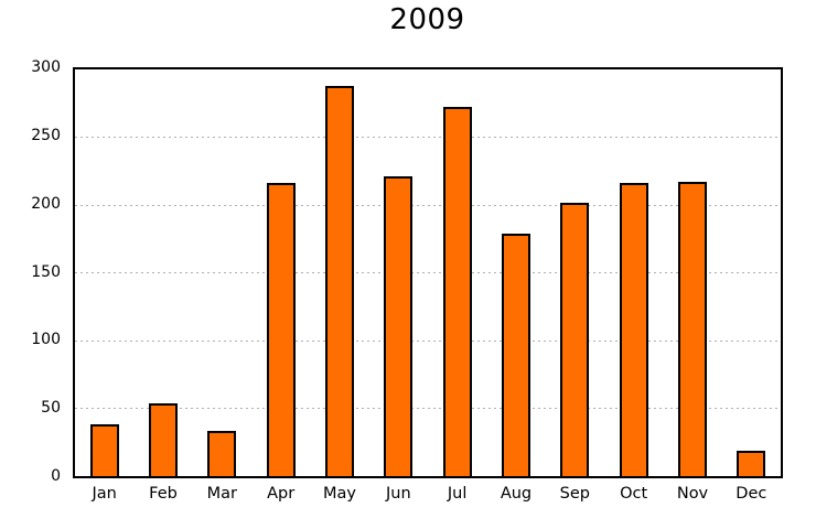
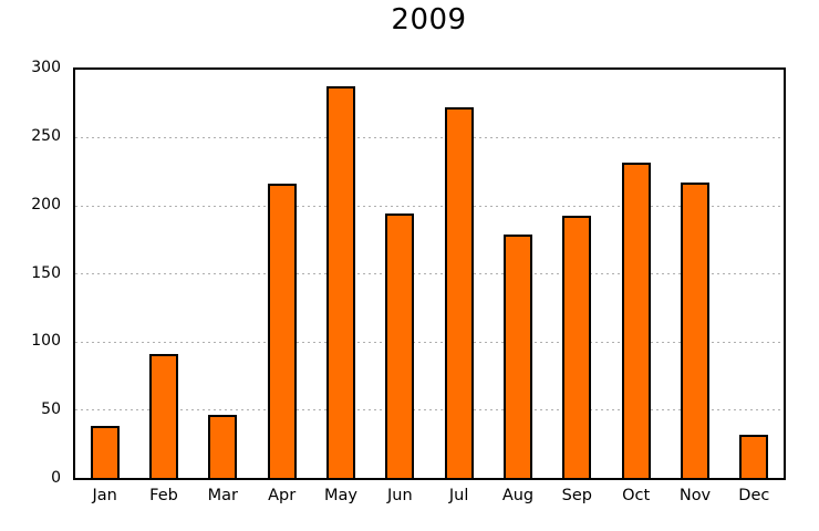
Feb: 54 -> 91
Mar: 33 -> 46
Jun: 221 -> 194
Sep: 202 -> 193
Oct: 216 -> 232
Dec: 19 -> 32
